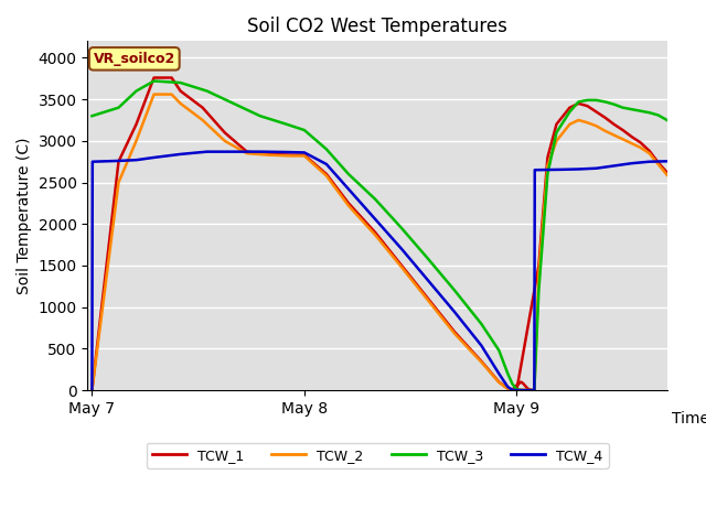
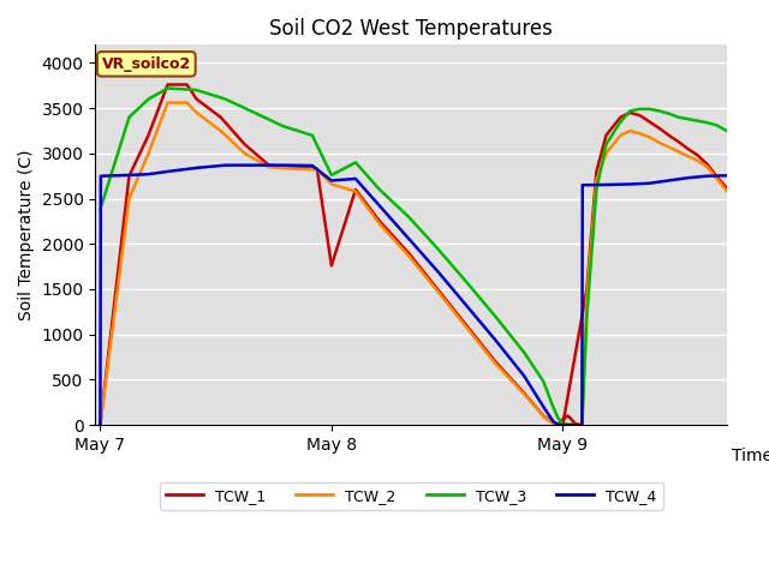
TCW_3/May 7: 3300 -> 2380
TCW_1/May 8: 2830 -> 1760
TCW_2/May 8: 2820 -> 2660
TCW_3/May 8: 3130 -> 2760
TCW_4/May 8: 2860 -> 2700
